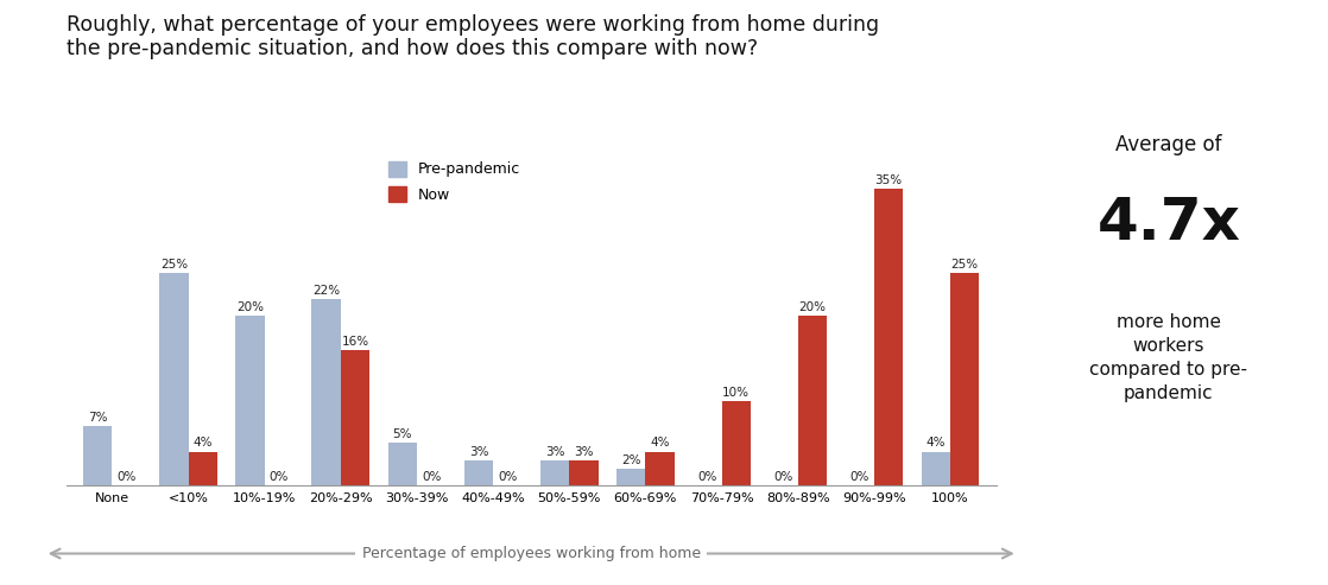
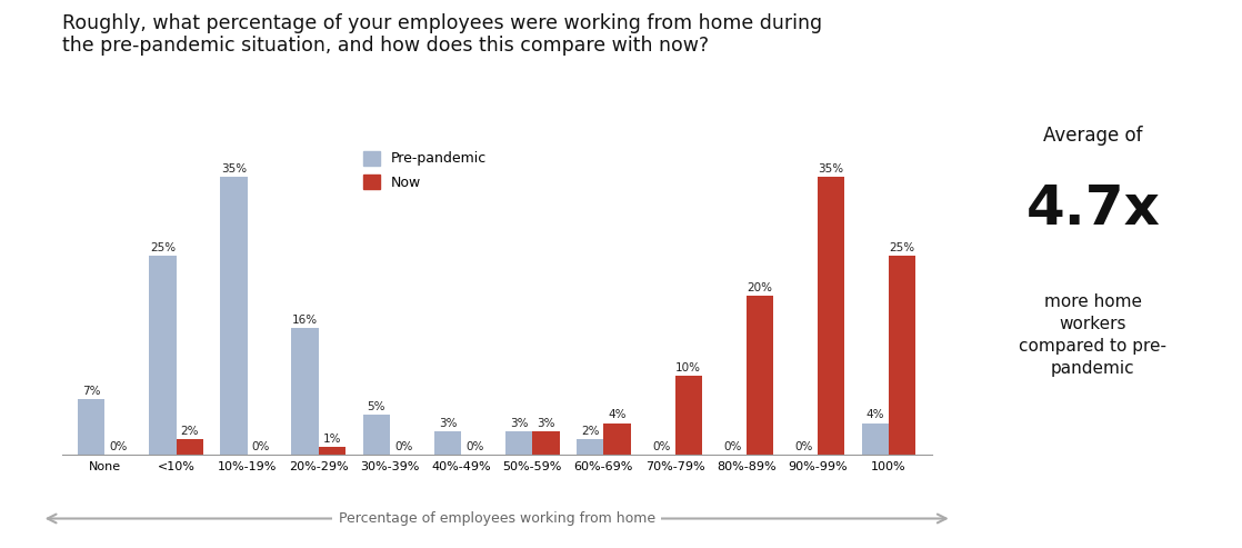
Now/<10%: 4% -> 2%
Pre-pandemic/10%-19%: 20% -> 35%
Pre-pandemic/20%-29%: 22% -> 16%
Now/20%-29%: 16% -> 1%
